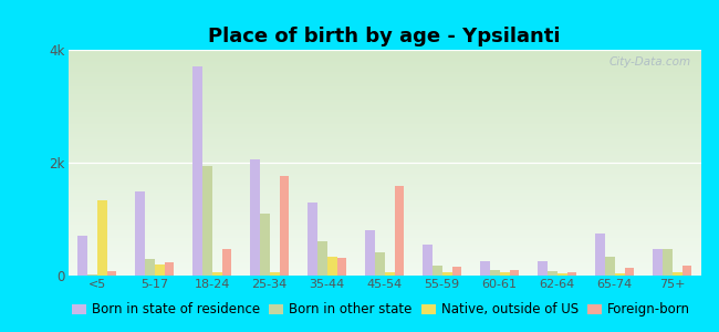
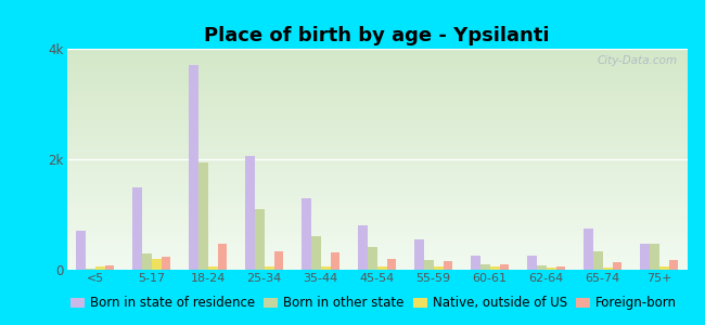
Native, outside of US/<5: 1.34k -> 0.05k
Foreign-born/25-34: 1.76k -> 0.33k
Native, outside of US/35-44: 0.34k -> 0.05k
Foreign-born/45-54: 1.58k -> 0.19k
